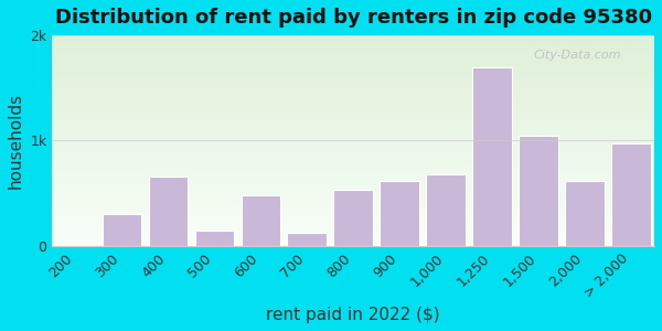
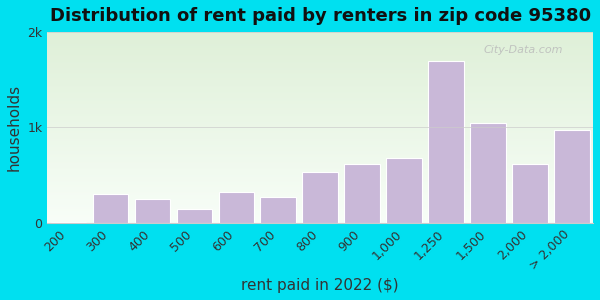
400: 0.66k -> 0.25k
600: 0.48k -> 0.32k
700: 0.12k -> 0.27k
